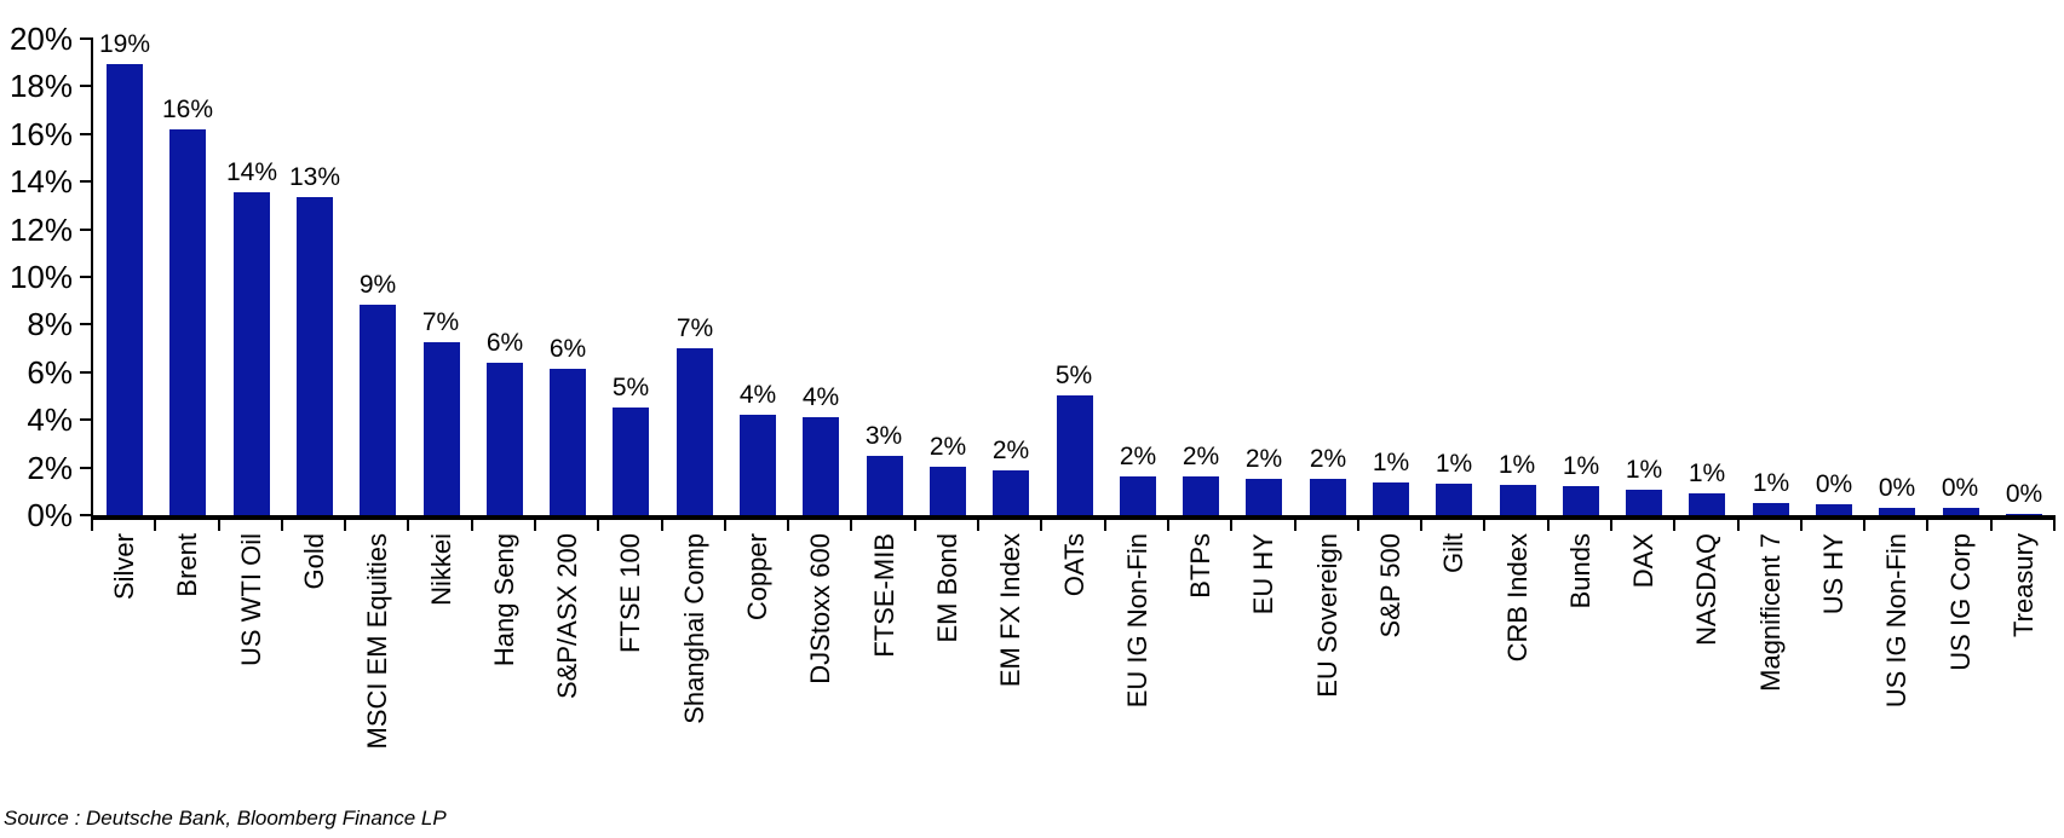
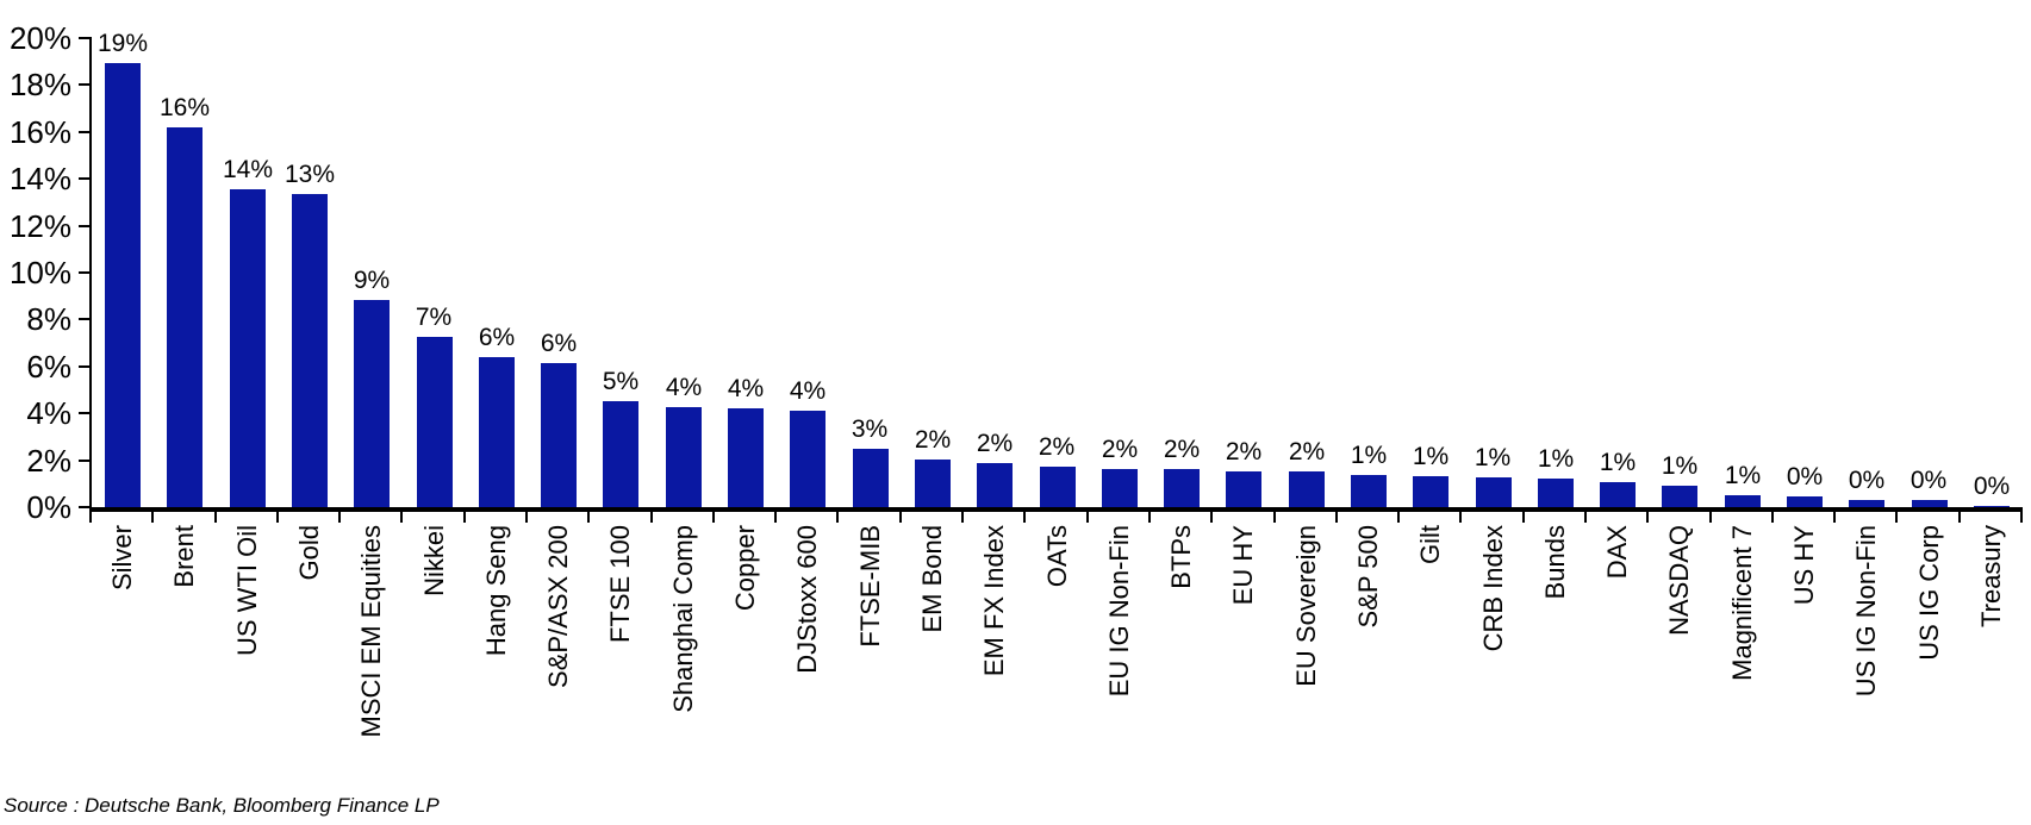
Shanghai Comp: 7% -> 4%
OATs: 5% -> 2%
